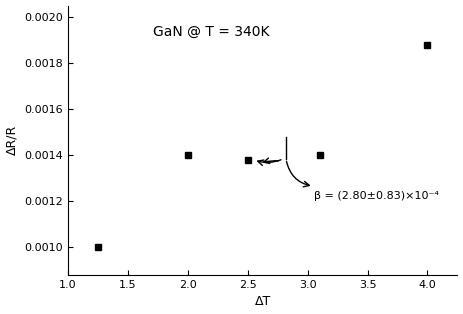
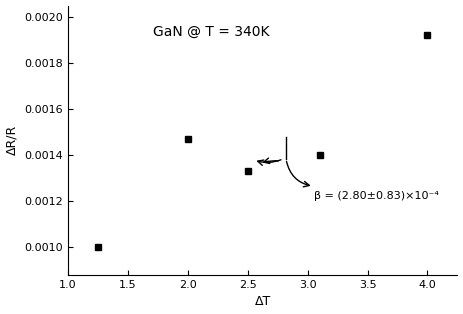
2.0: 0.00140 -> 0.00147
2.5: 0.00138 -> 0.00133
4.0: 0.00188 -> 0.00192
